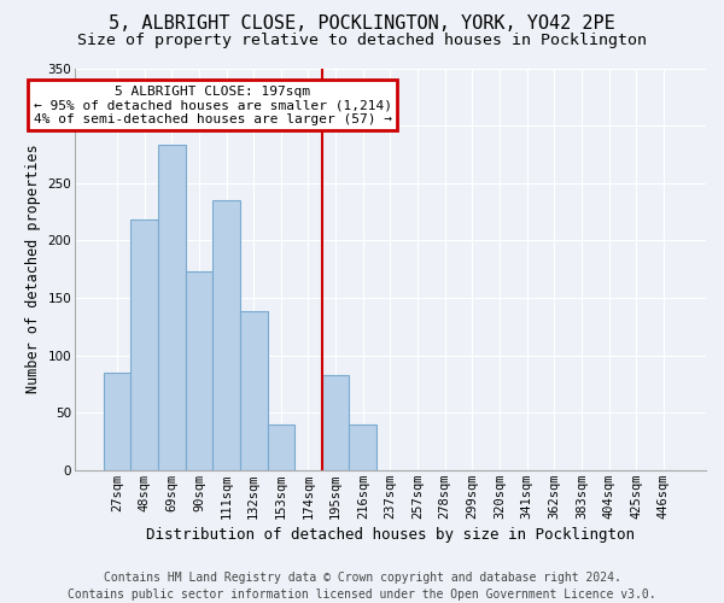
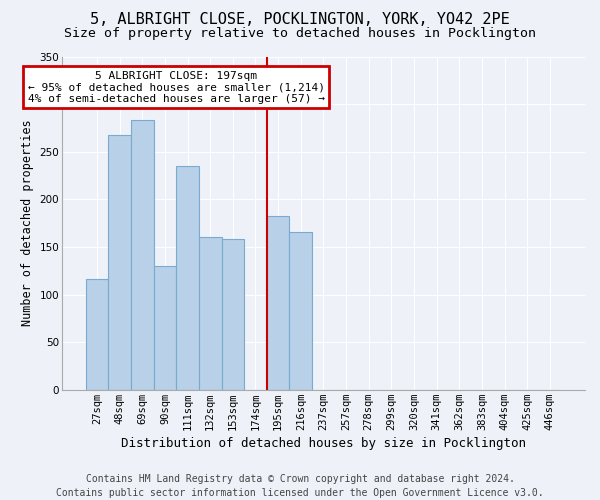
27sqm: 85 -> 116
48sqm: 218 -> 268
90sqm: 173 -> 130
132sqm: 138 -> 160
153sqm: 40 -> 158
195sqm: 83 -> 182
216sqm: 40 -> 166
